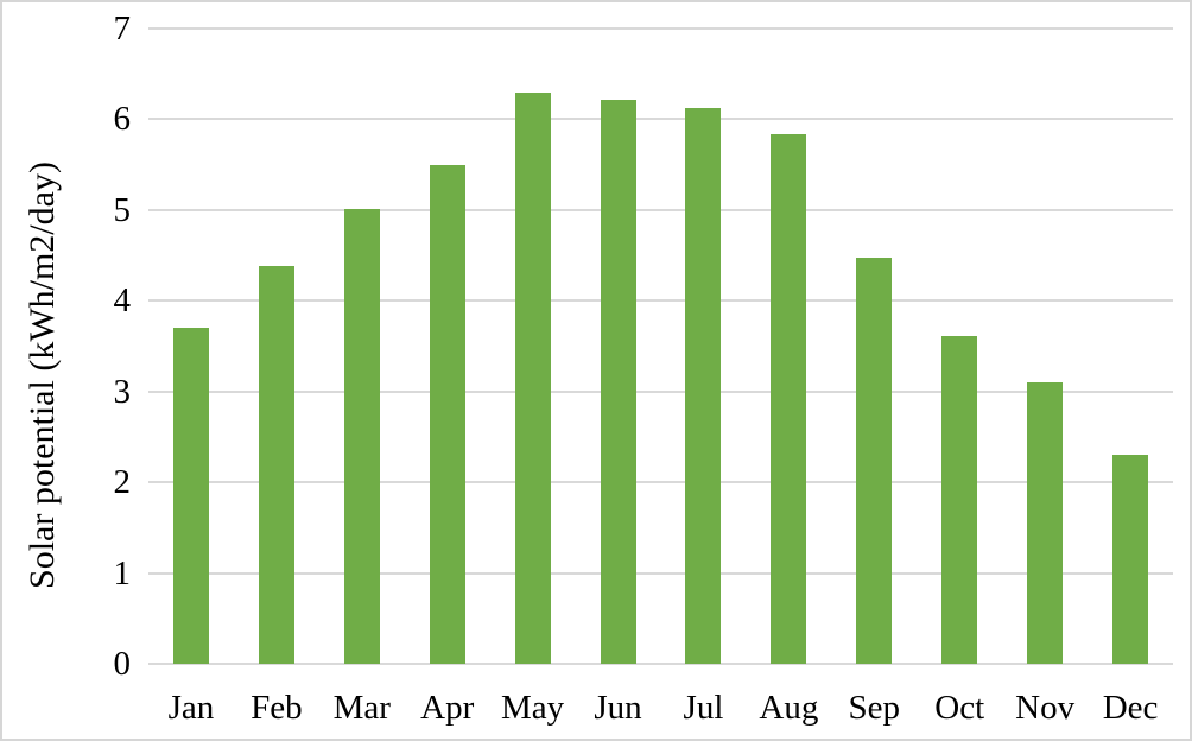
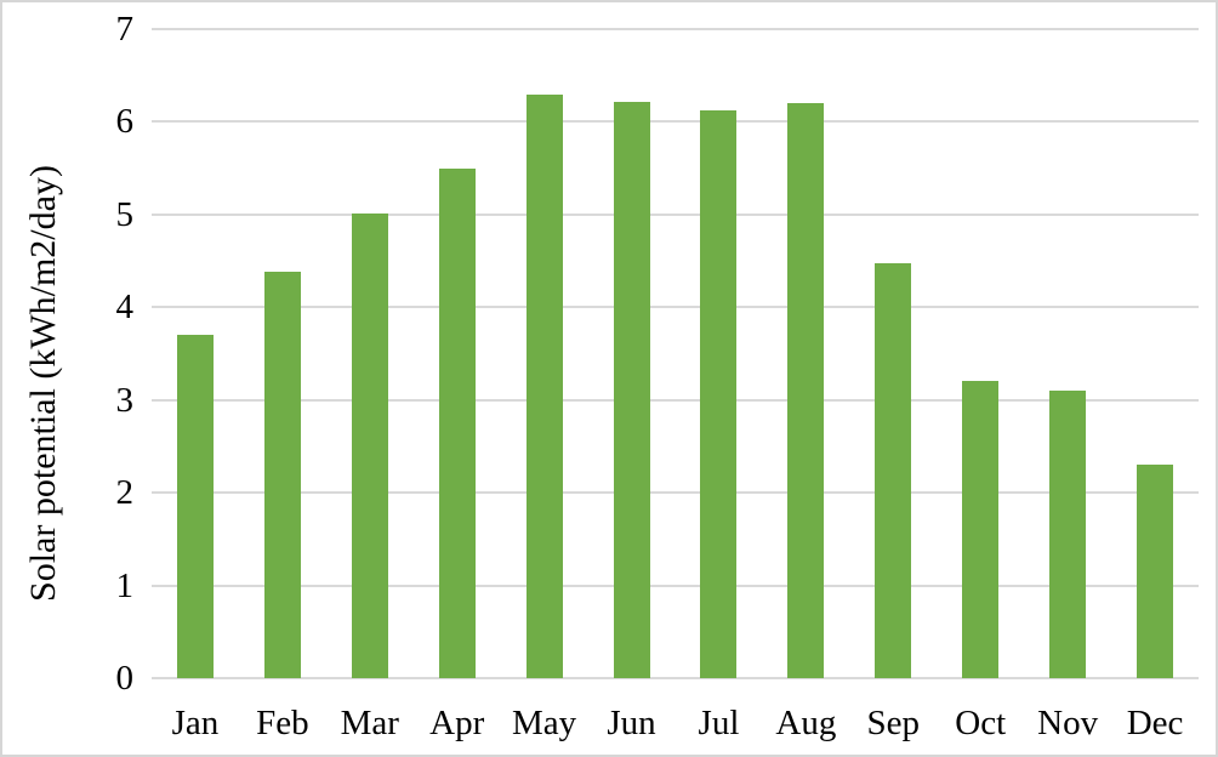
Aug: 5.8 -> 6.2
Oct: 3.6 -> 3.2
